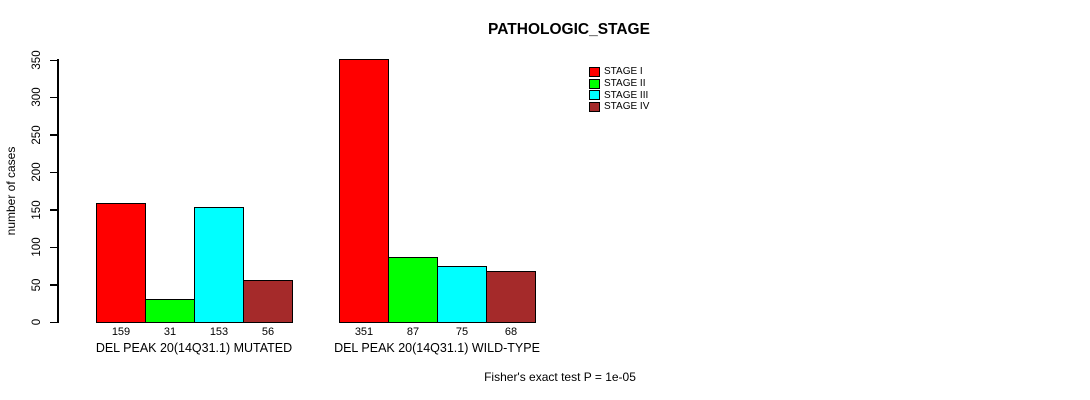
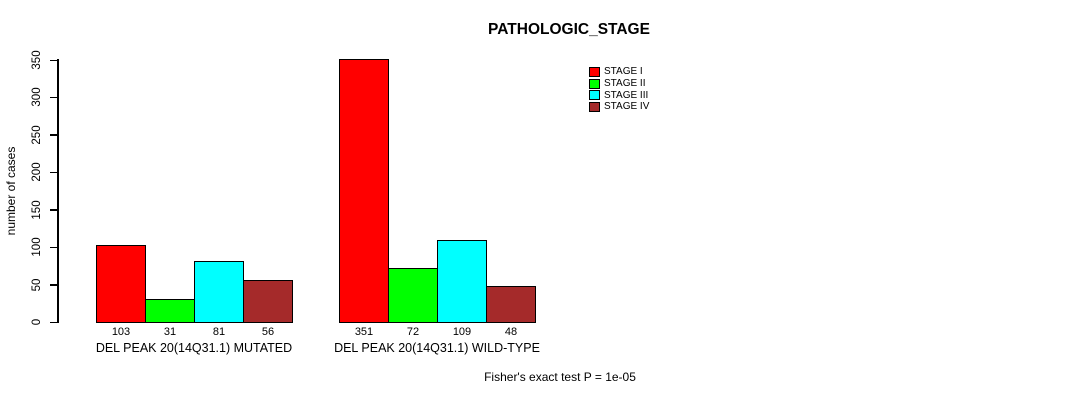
STAGE I/DEL PEAK 20(14Q31.1) MUTATED: 159 -> 103
STAGE III/DEL PEAK 20(14Q31.1) MUTATED: 153 -> 81
STAGE II/DEL PEAK 20(14Q31.1) WILD-TYPE: 87 -> 72
STAGE III/DEL PEAK 20(14Q31.1) WILD-TYPE: 75 -> 109
STAGE IV/DEL PEAK 20(14Q31.1) WILD-TYPE: 68 -> 48
